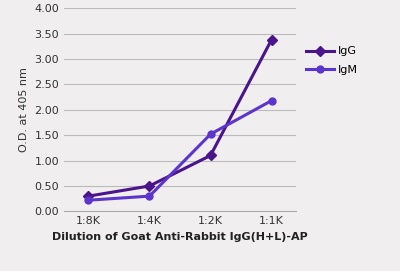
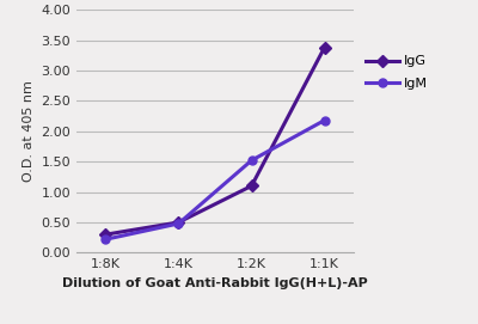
IgM/1:4K: 0.30 -> 0.48
